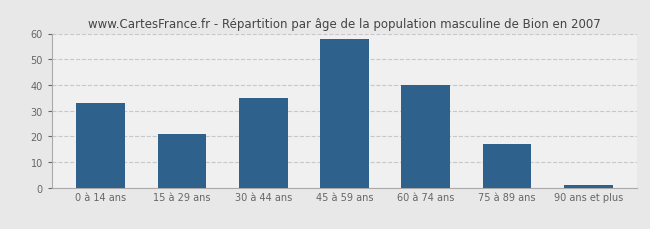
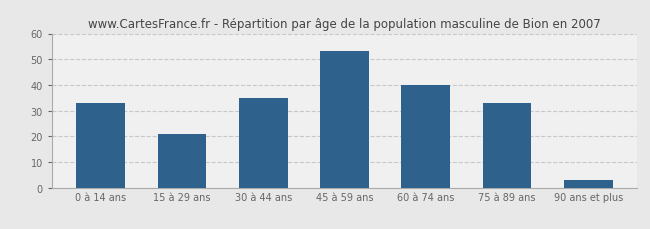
45 à 59 ans: 58 -> 53
75 à 89 ans: 17 -> 33
90 ans et plus: 1 -> 3
